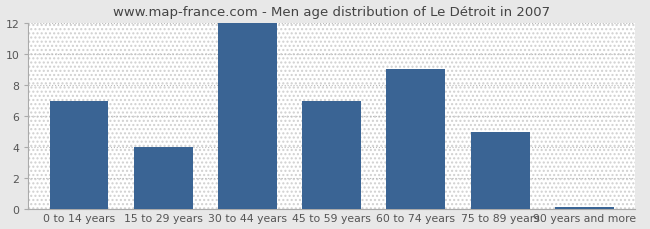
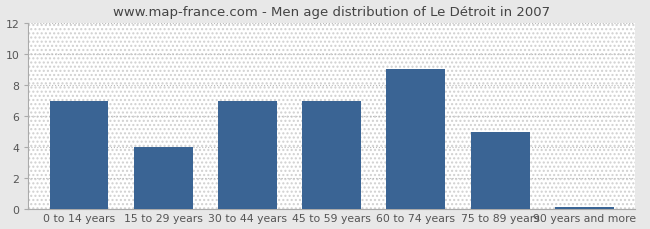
30 to 44 years: 12.0 -> 7.0
